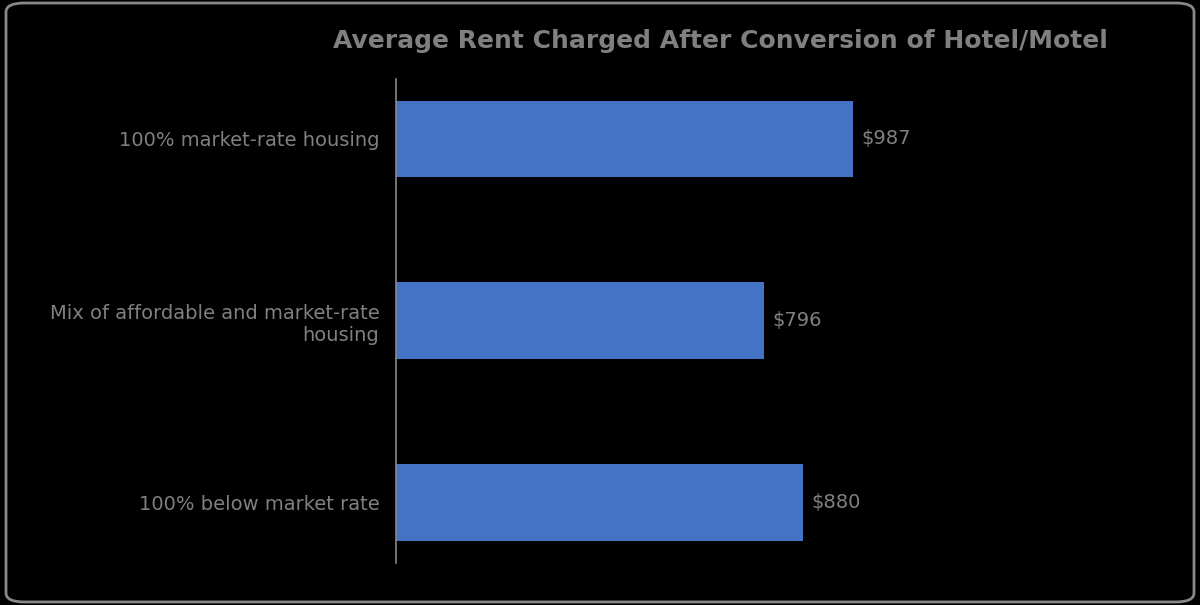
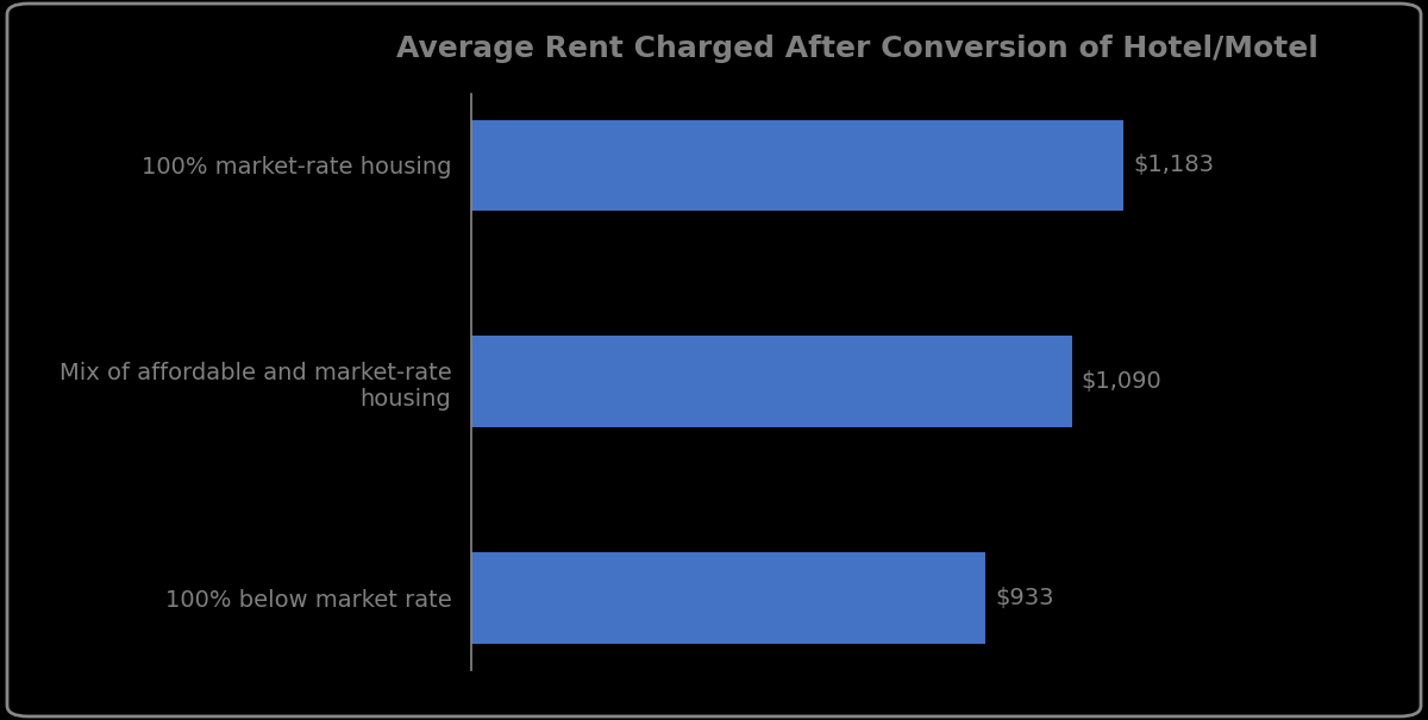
100% market-rate housing: $987 -> $1,183
Mix of affordable and market-rate housing: $796 -> $1,090
100% below market rate: $880 -> $933
